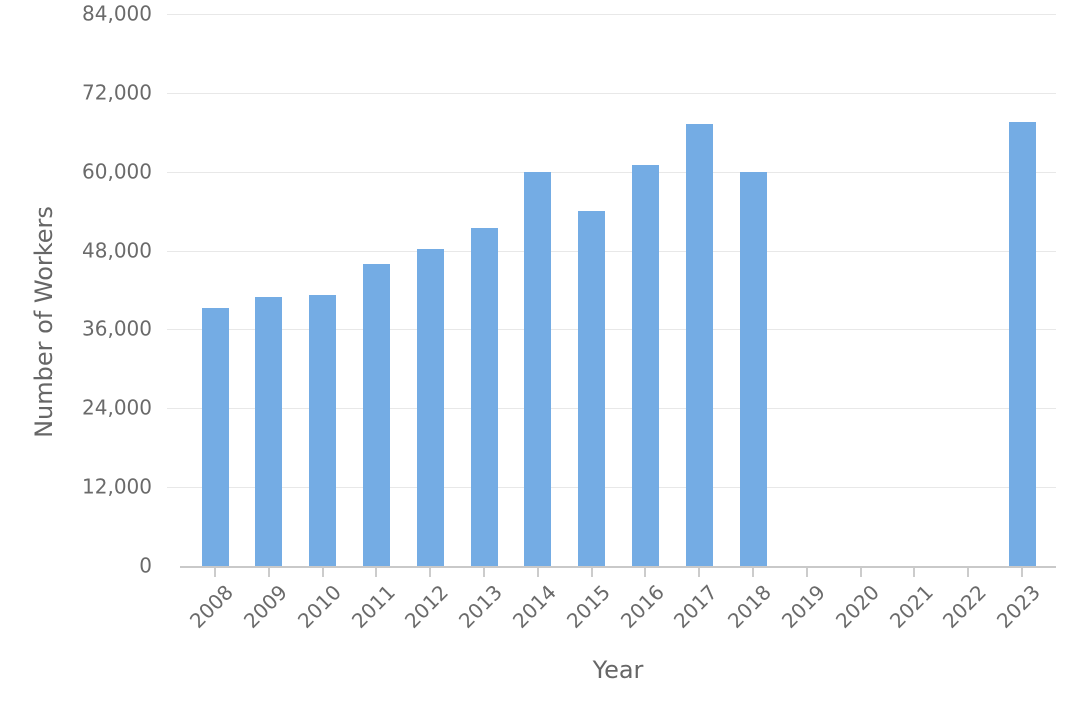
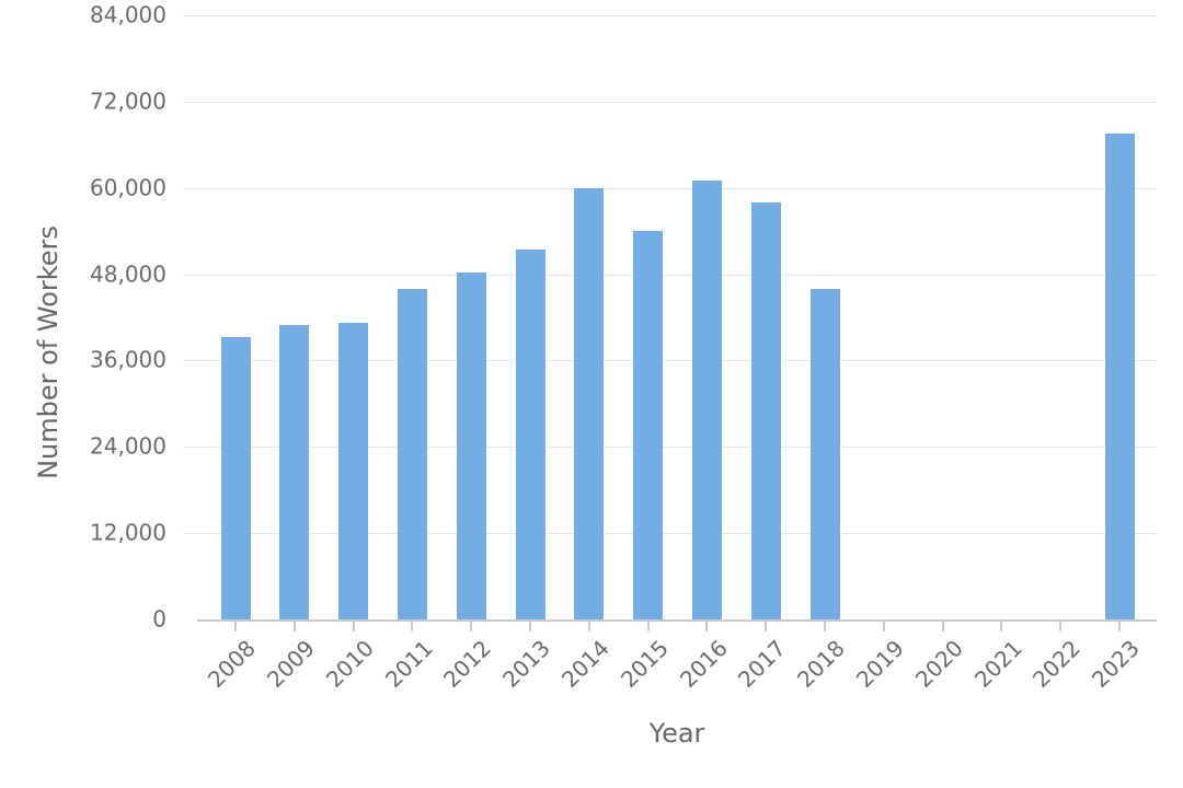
2017: 67000 -> 58000
2018: 60000 -> 46000
